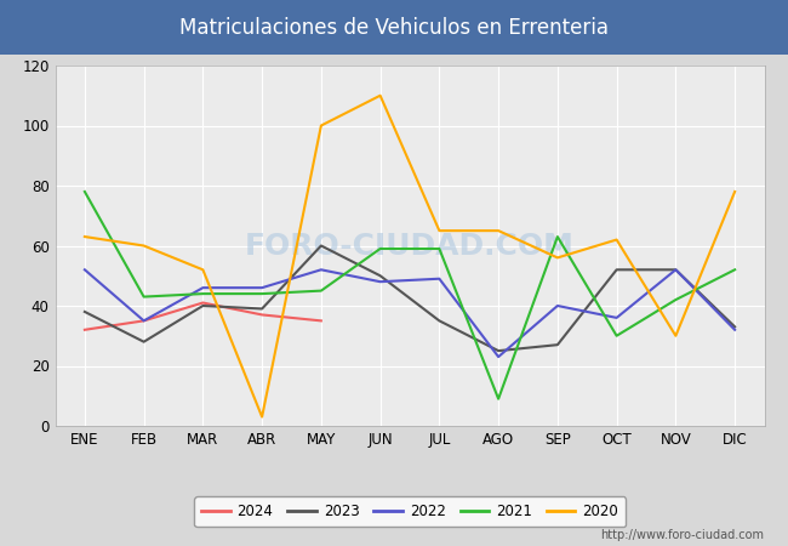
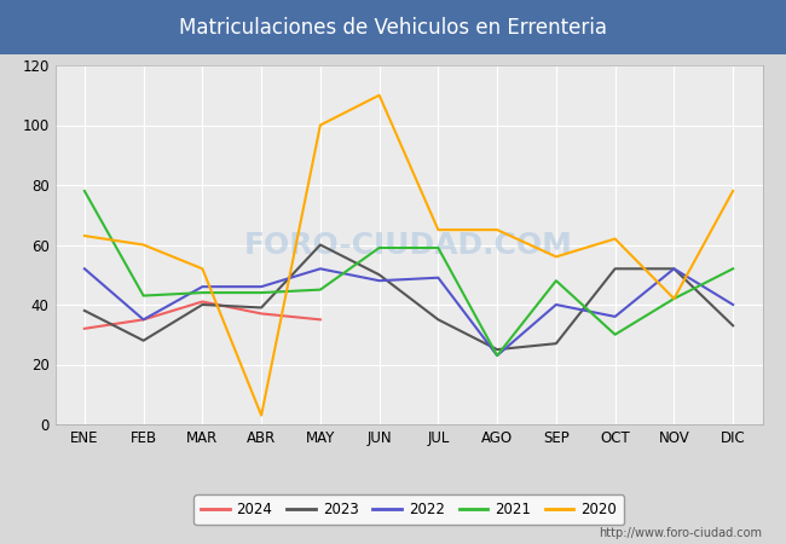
2021/AGO: 9 -> 23
2021/SEP: 63 -> 48
2020/NOV: 30 -> 42
2022/DIC: 32 -> 40
